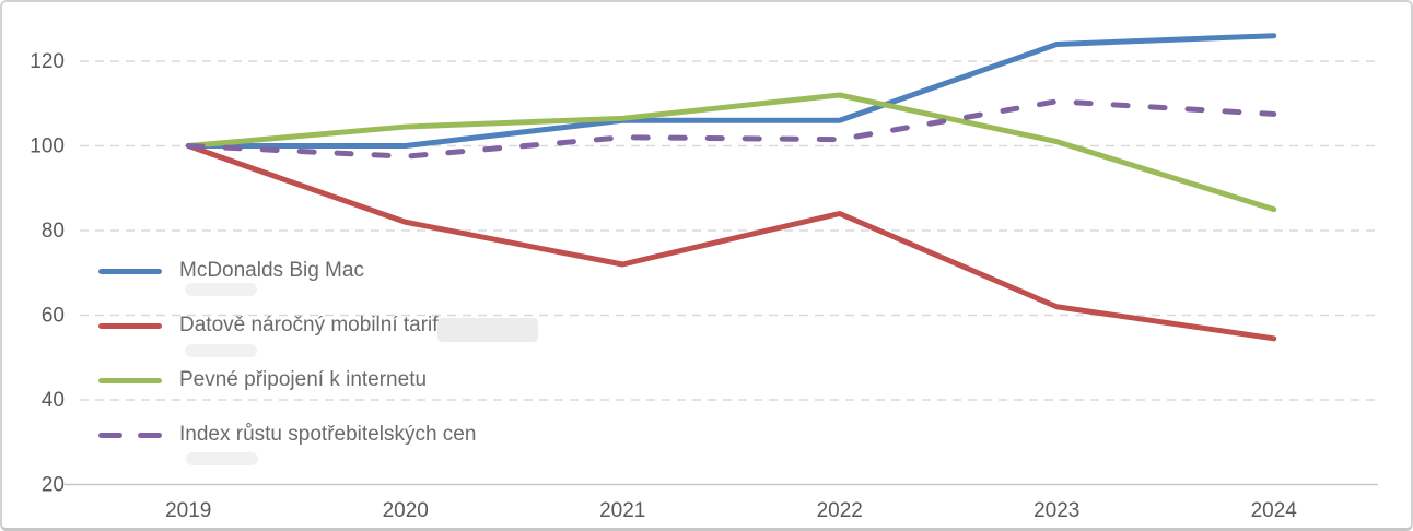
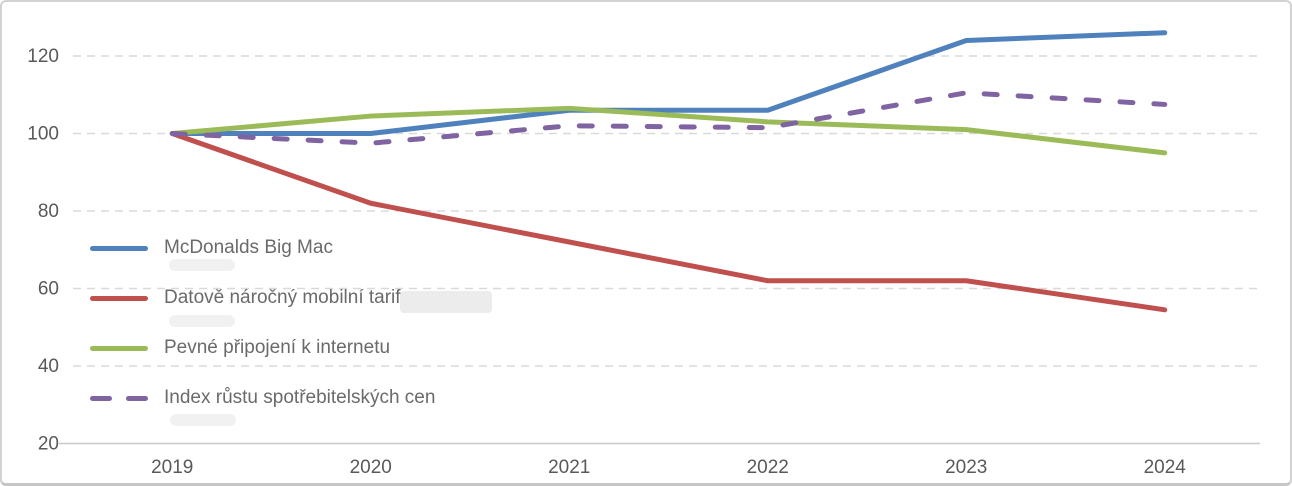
Datově náročný mobilní tarif/2022: 84 -> 62
Pevné připojení k internetu/2022: 112 -> 103
Pevné připojení k internetu/2024: 85 -> 95
